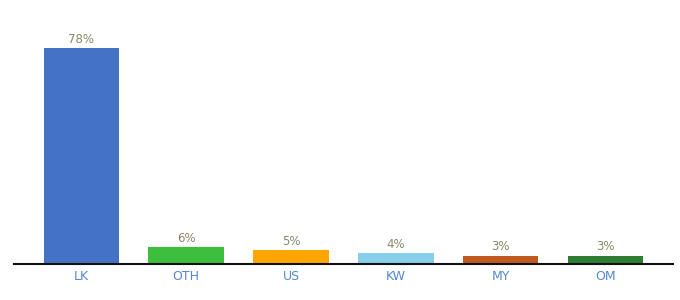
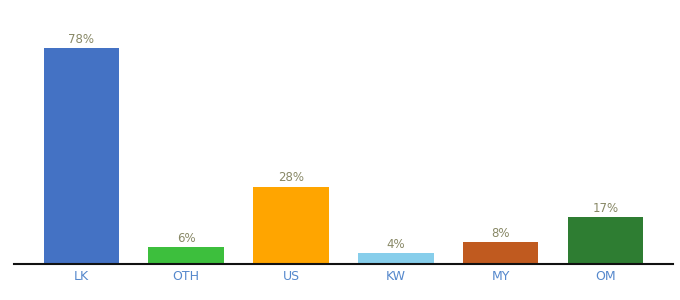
US: 5% -> 28%
MY: 3% -> 8%
OM: 3% -> 17%
